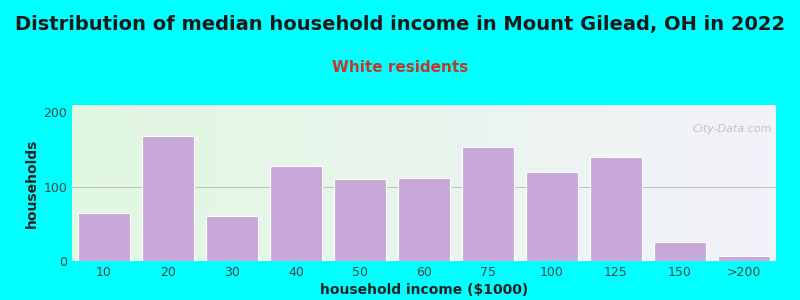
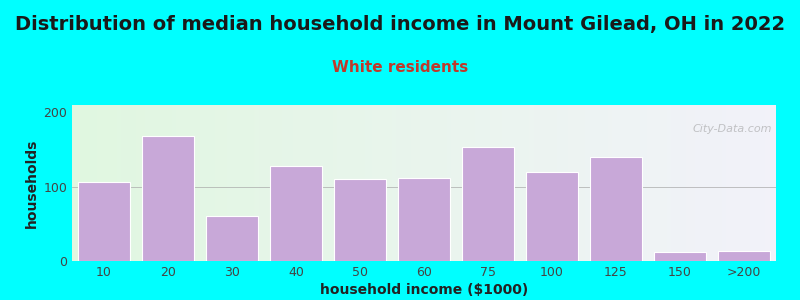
10: 65 -> 106
150: 25 -> 12
>200: 7 -> 14
